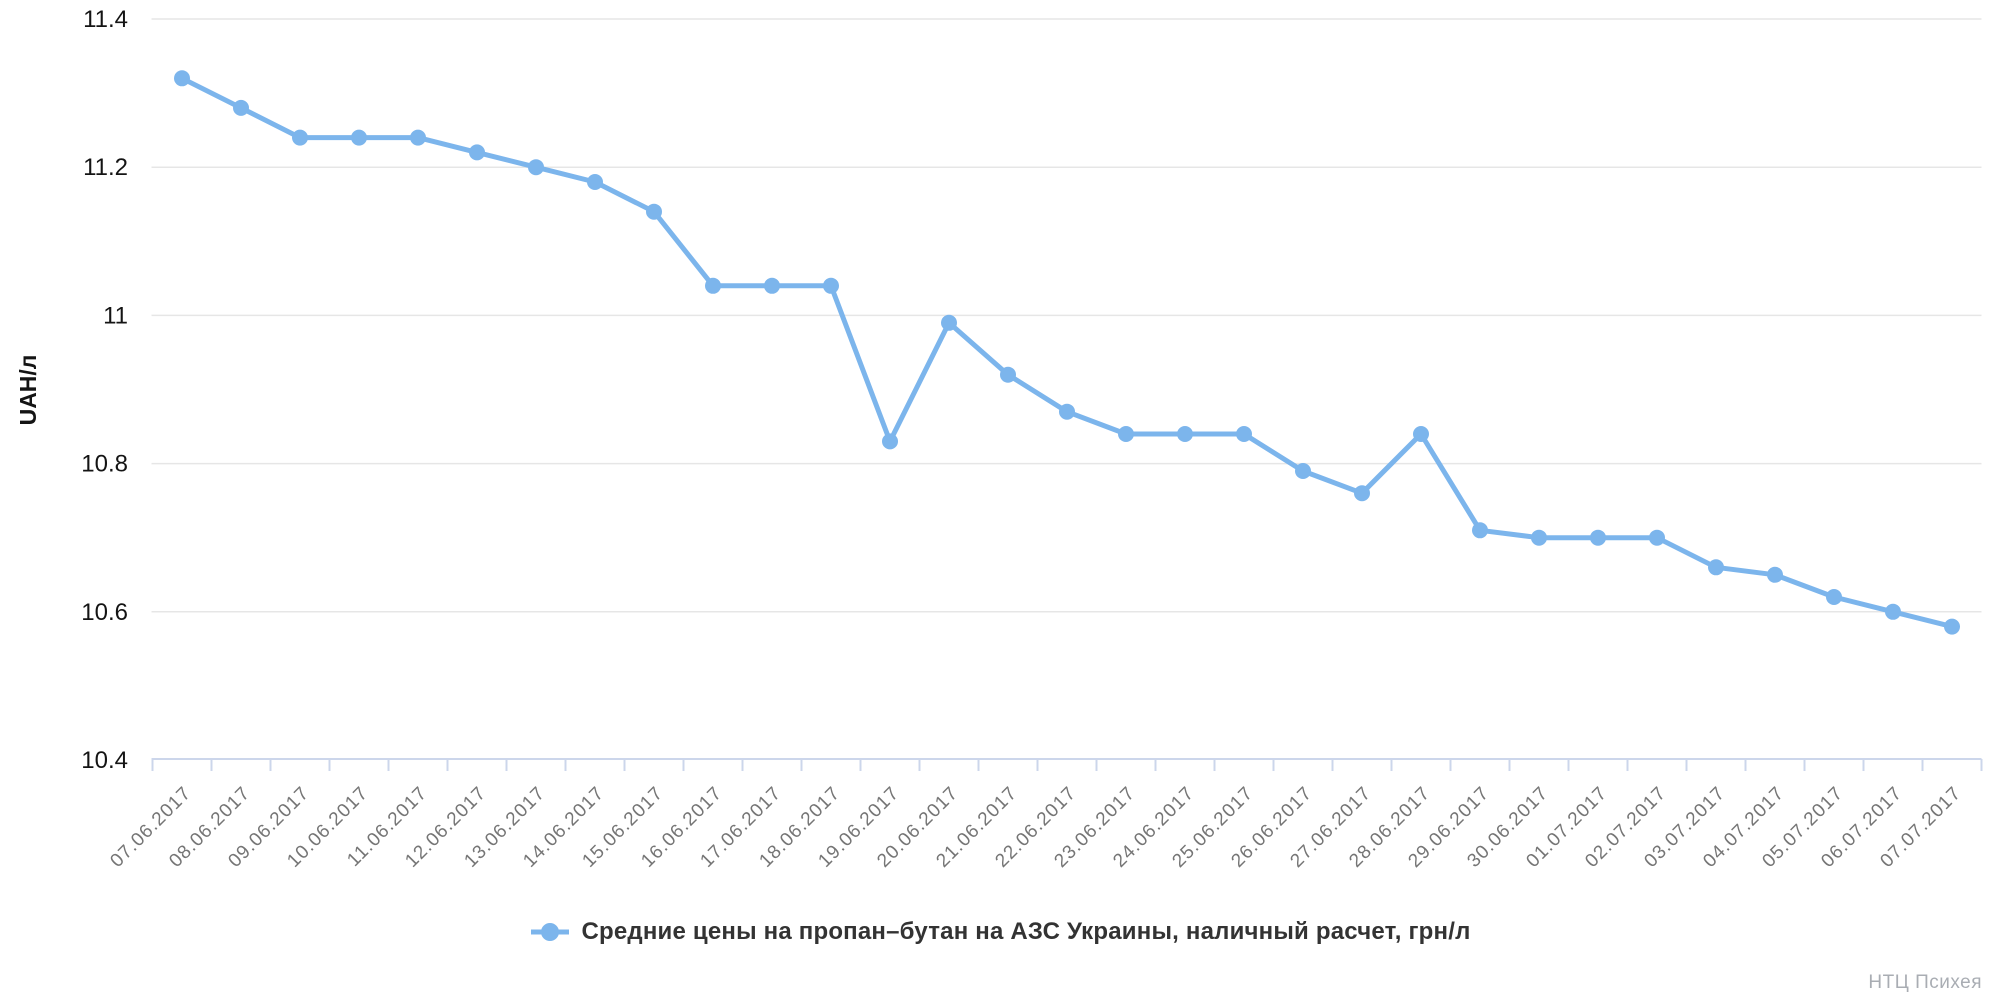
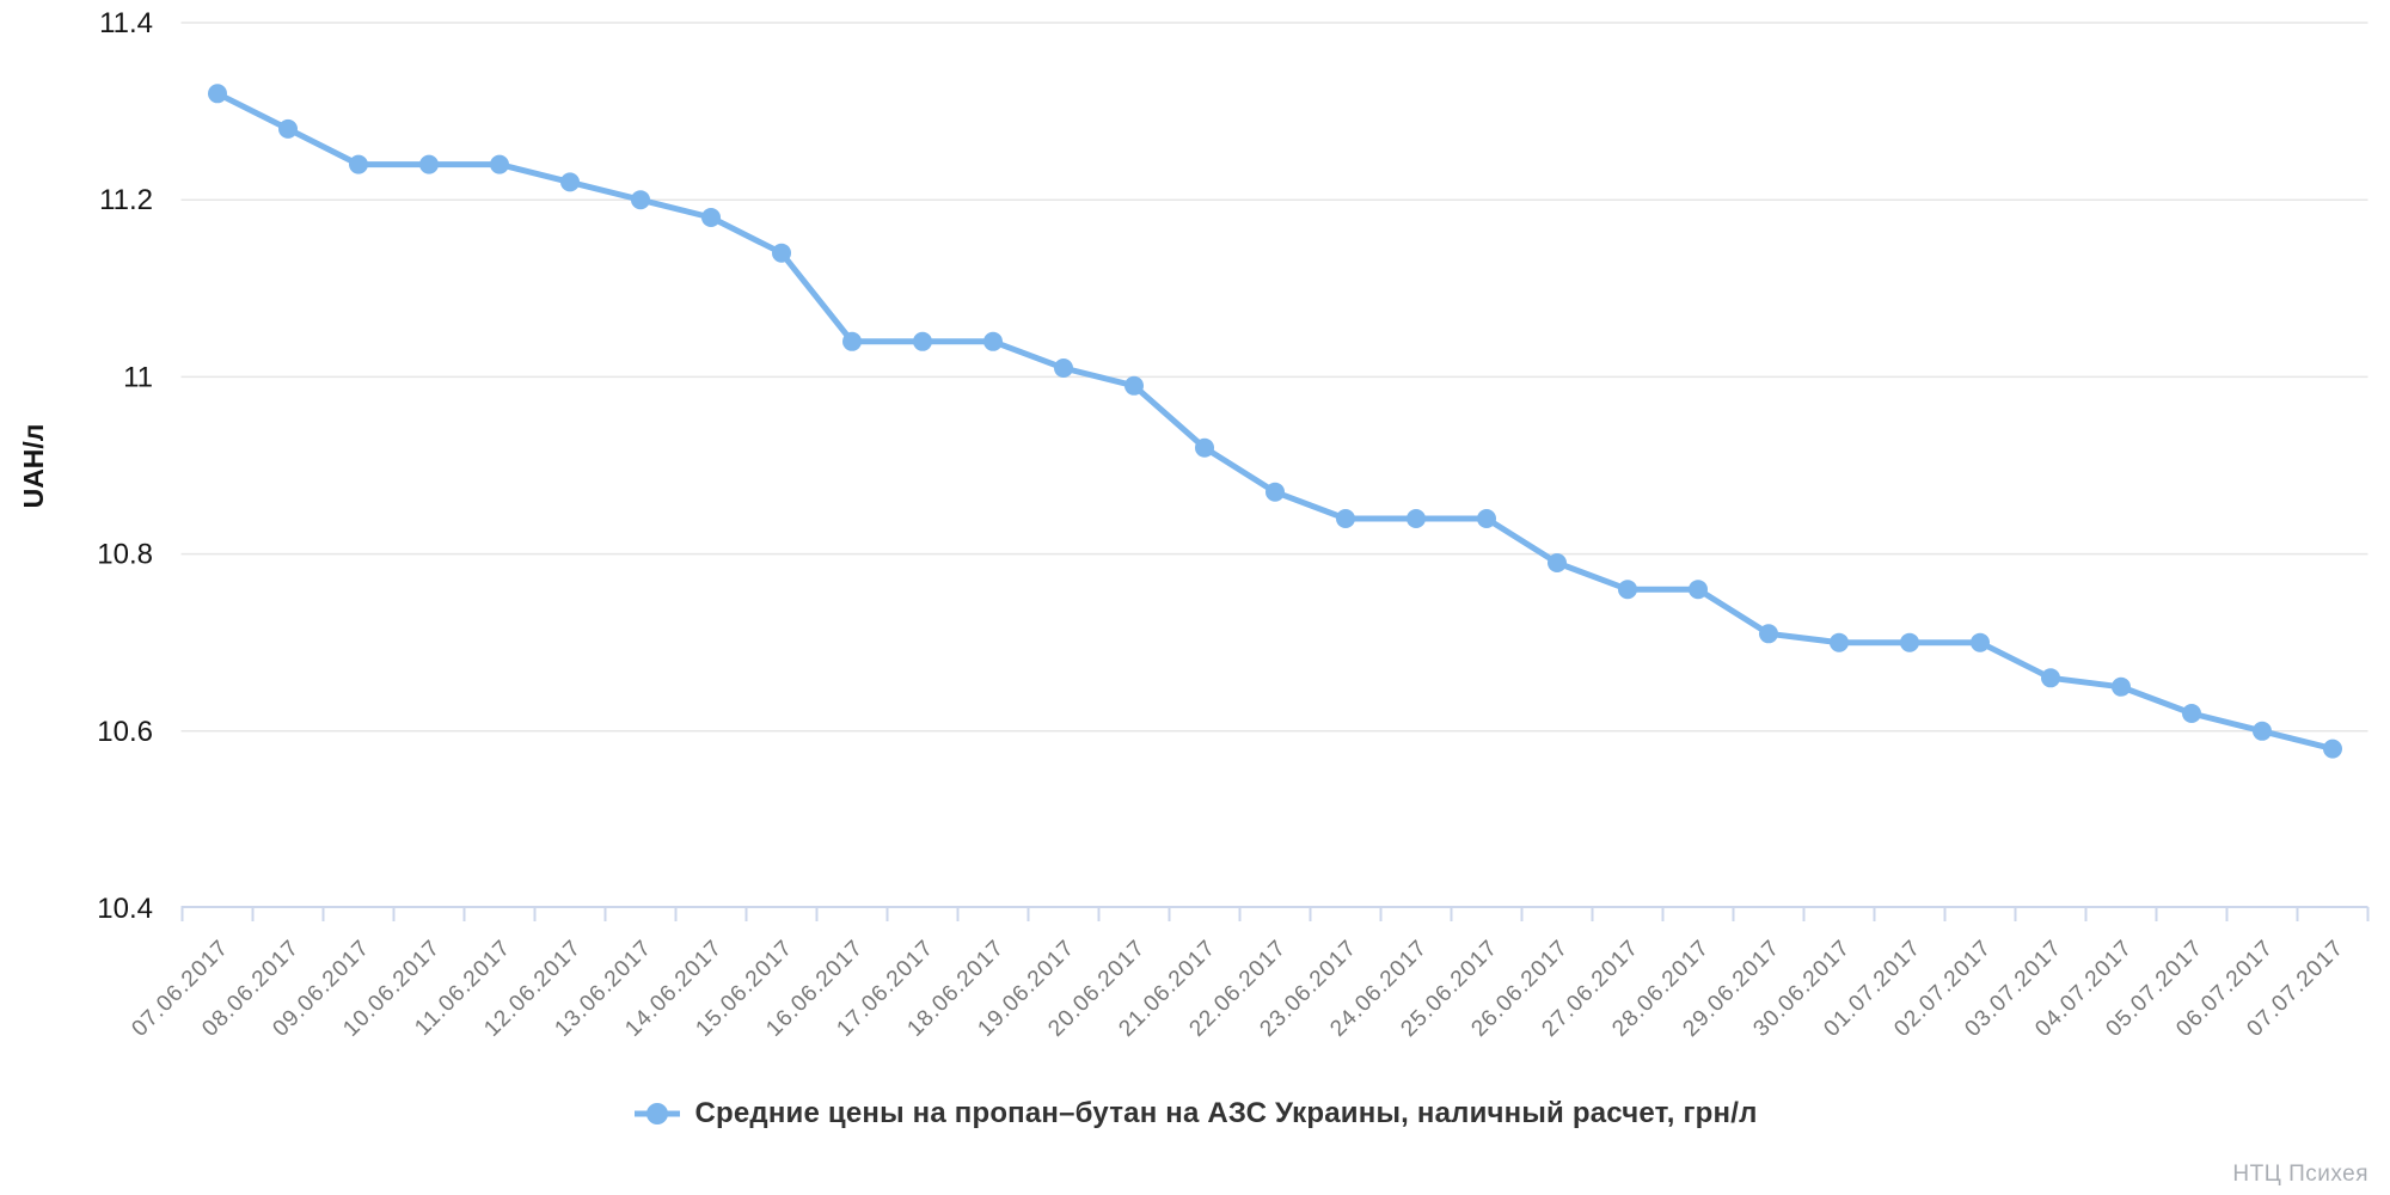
19.06.2017: 10.83 -> 11.01
28.06.2017: 10.84 -> 10.76
